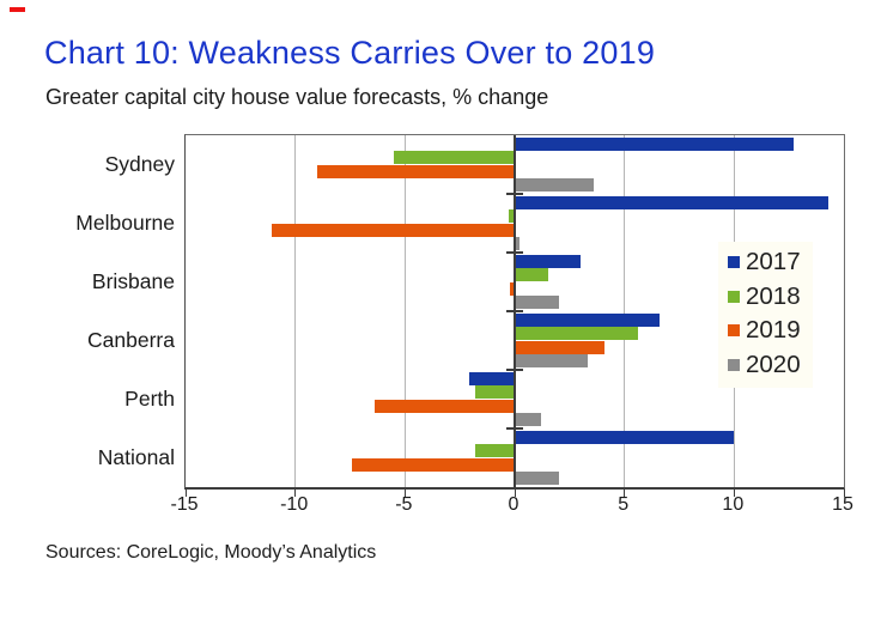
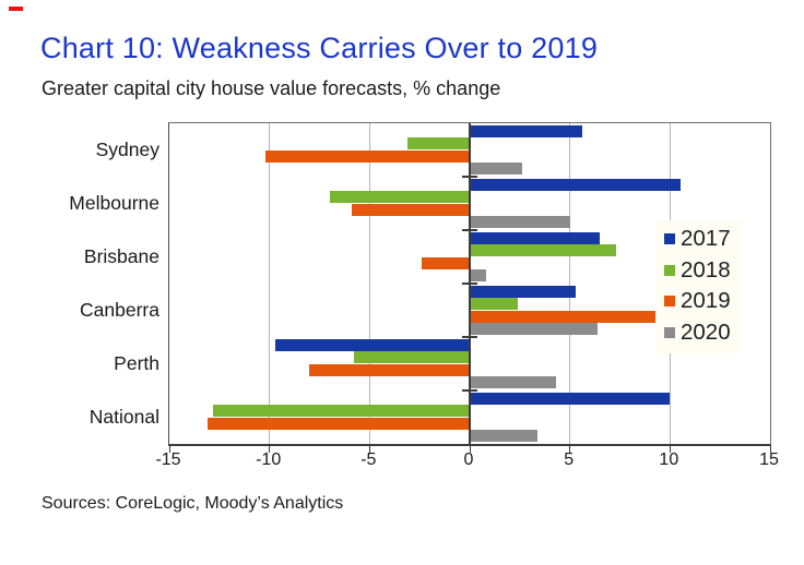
2017/Sydney: 12.7 -> 5.6
2018/Sydney: -5.5 -> -3.1
2019/Sydney: -9.0 -> -10.2
2020/Sydney: 3.6 -> 2.6
2017/Melbourne: 14.3 -> 10.5
2018/Melbourne: -0.3 -> -7.0
2019/Melbourne: -11.1 -> -5.9
2020/Melbourne: 0.2 -> 5.0
2017/Brisbane: 3.0 -> 6.5
2018/Brisbane: 1.5 -> 7.3
2019/Brisbane: -0.2 -> -2.4
2020/Brisbane: 2.0 -> 0.8
2017/Canberra: 6.6 -> 5.3
2018/Canberra: 5.6 -> 2.4
2019/Canberra: 4.1 -> 12.4
2020/Canberra: 3.3 -> 6.4
2017/Perth: -2.1 -> -9.7
2018/Perth: -1.8 -> -5.8
2019/Perth: -6.4 -> -8.0
2020/Perth: 1.2 -> 4.3
2018/National: -1.8 -> -12.8
2019/National: -7.4 -> -13.1
2020/National: 2.0 -> 3.4
